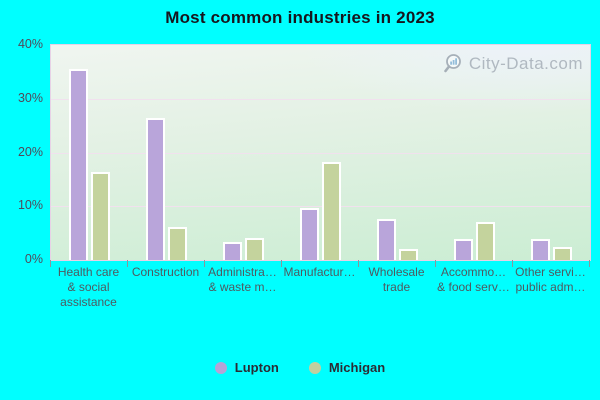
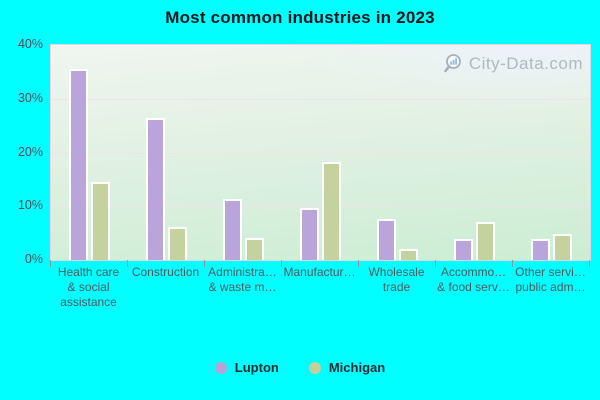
Michigan/Health care & social assistance: 16% -> 14%
Lupton/Administra… & waste m…: 3% -> 11%
Michigan/Other servi… public adm…: 2% -> 4%
